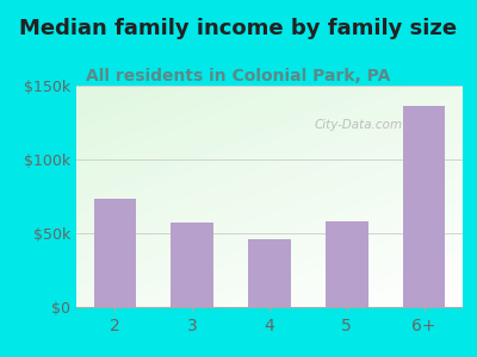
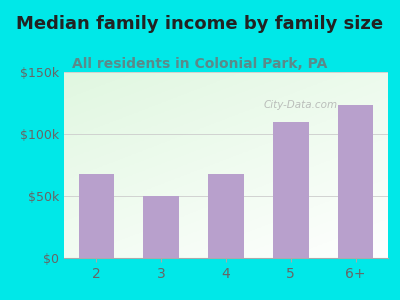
2: $73k -> $68k
3: $57k -> $50k
4: $46k -> $68k
5: $58k -> $110k
6+: $136k -> $123k
